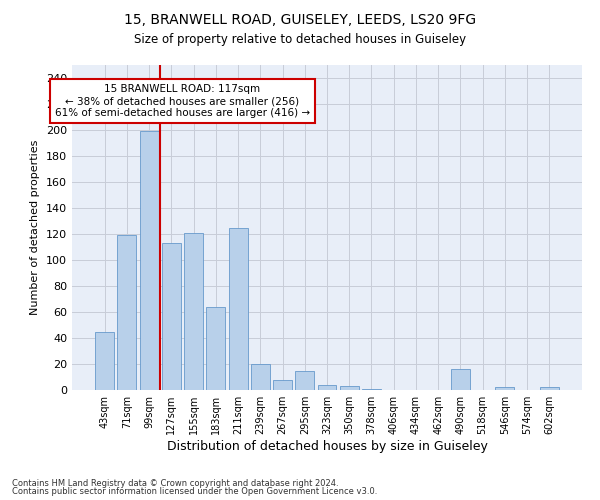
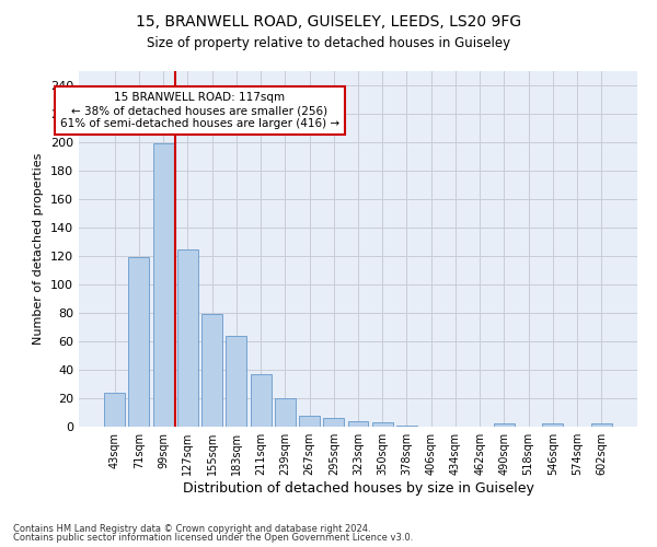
43sqm: 45 -> 24
127sqm: 113 -> 125
155sqm: 121 -> 79
211sqm: 125 -> 37
295sqm: 15 -> 6
490sqm: 16 -> 2
